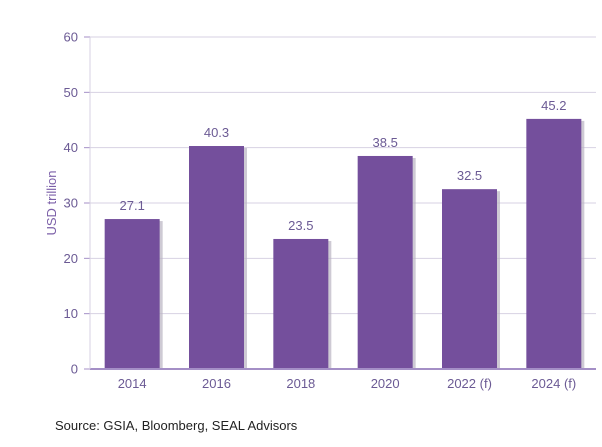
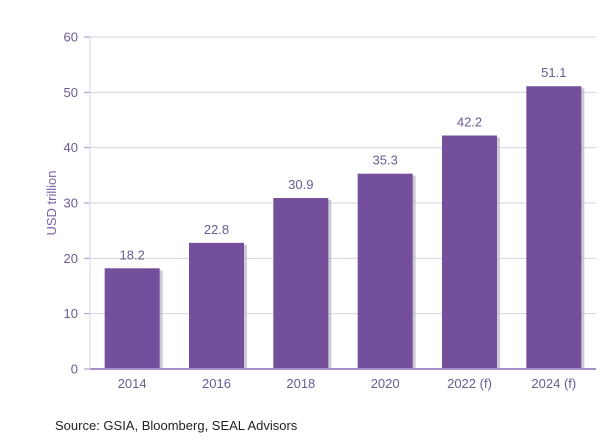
2014: 27.1 -> 18.2
2016: 40.3 -> 22.8
2018: 23.5 -> 30.9
2020: 38.5 -> 35.3
2022 (f): 32.5 -> 42.2
2024 (f): 45.2 -> 51.1
